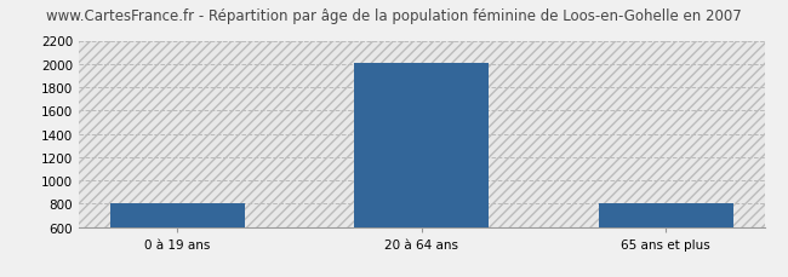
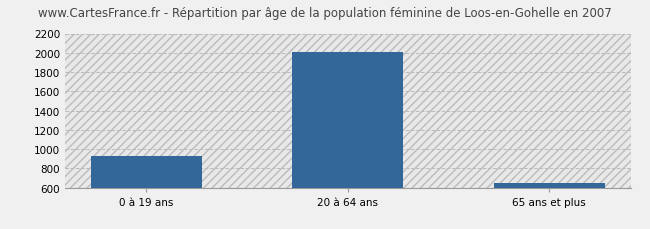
0 à 19 ans: 800 -> 930
65 ans et plus: 800 -> 640
